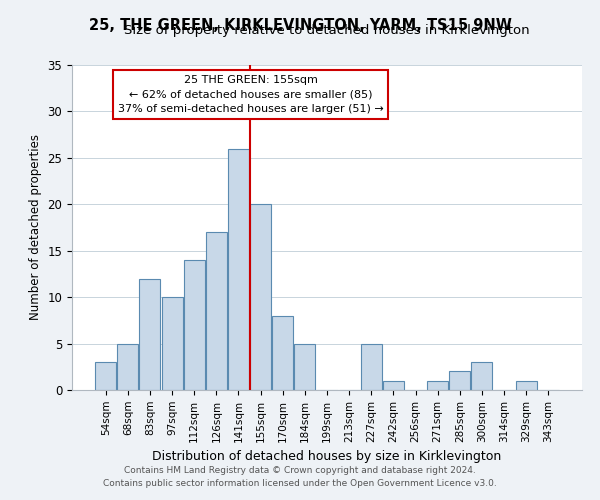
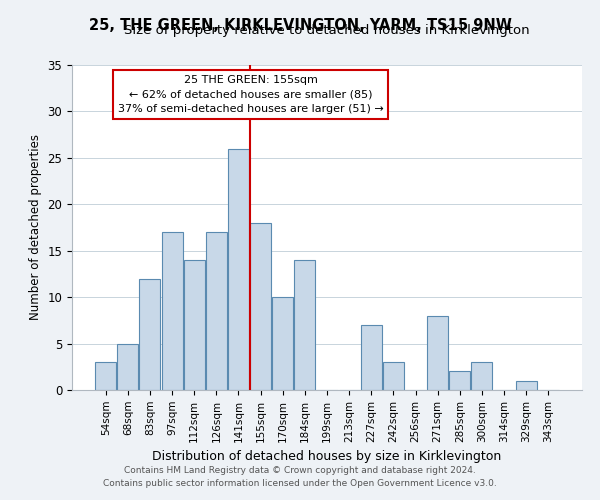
97sqm: 10 -> 17
155sqm: 20 -> 18
170sqm: 8 -> 10
184sqm: 5 -> 14
227sqm: 5 -> 7
242sqm: 1 -> 3
271sqm: 1 -> 8
